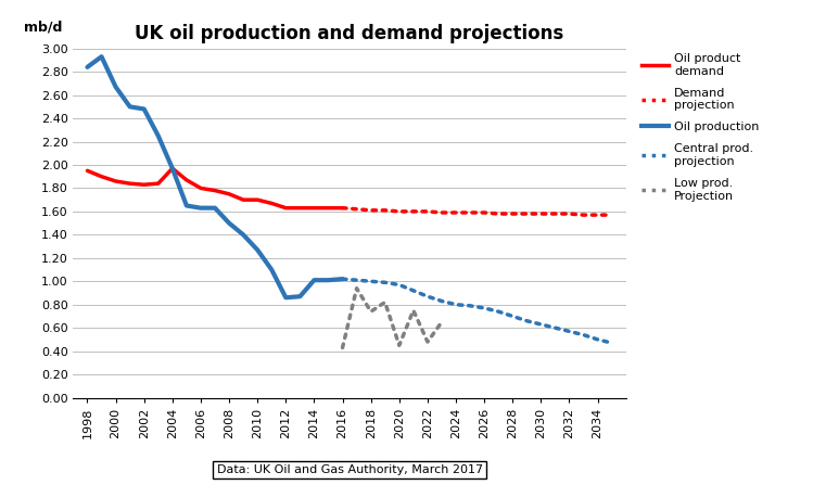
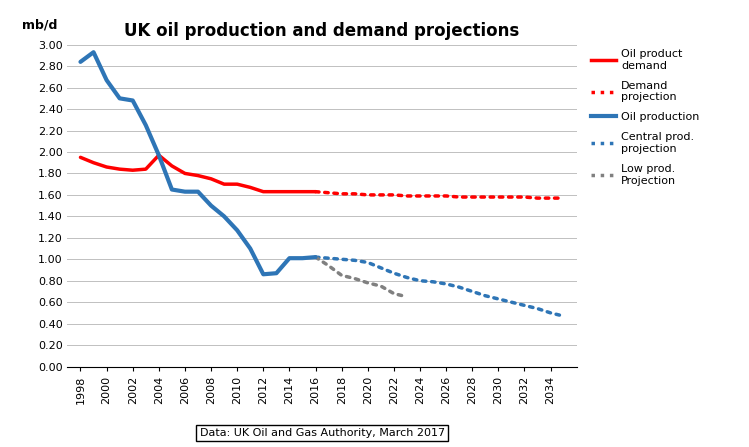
Low prod. Projection/2016: 0.43 -> 1.02
Low prod. Projection/2018: 0.74 -> 0.85
Low prod. Projection/2020: 0.45 -> 0.78
Low prod. Projection/2022: 0.48 -> 0.68
